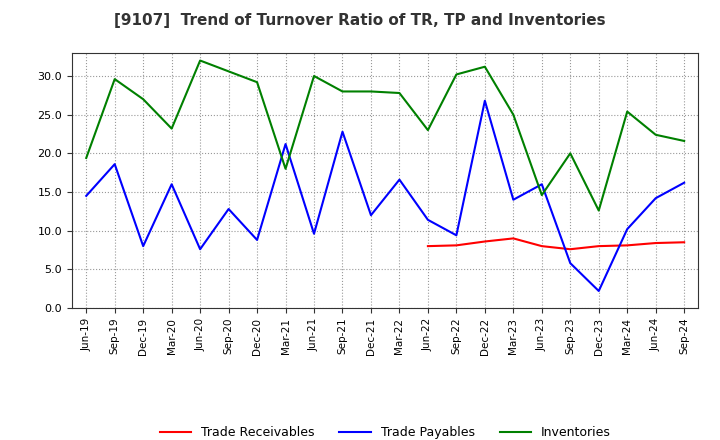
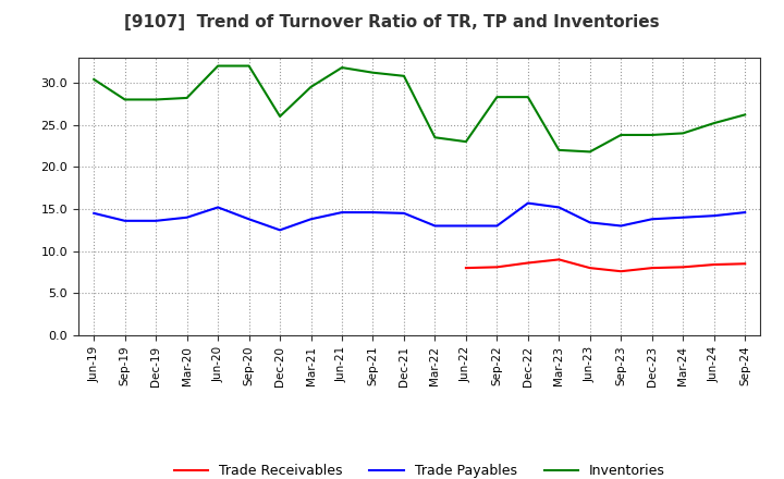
Inventories/Jun-19: 19.4 -> 30.4
Trade Payables/Sep-19: 18.6 -> 13.6
Inventories/Sep-19: 29.6 -> 28.0
Trade Payables/Dec-19: 8.0 -> 13.6
Inventories/Dec-19: 27.0 -> 28.0
Trade Payables/Mar-20: 16.0 -> 14.0
Inventories/Mar-20: 23.2 -> 28.2
Trade Payables/Jun-20: 7.6 -> 15.2
Trade Payables/Sep-20: 12.8 -> 13.8
Inventories/Sep-20: 30.6 -> 32.0
Trade Payables/Dec-20: 8.8 -> 12.5
Inventories/Dec-20: 29.2 -> 26.0
Trade Payables/Mar-21: 21.2 -> 13.8
Inventories/Mar-21: 18.0 -> 29.5
Trade Payables/Jun-21: 9.6 -> 14.6
Inventories/Jun-21: 30.0 -> 31.8
Trade Payables/Sep-21: 22.8 -> 14.6
Inventories/Sep-21: 28.0 -> 31.2
Trade Payables/Dec-21: 12.0 -> 14.5
Inventories/Dec-21: 28.0 -> 30.8
Trade Payables/Mar-22: 16.6 -> 13.0
Inventories/Mar-22: 27.8 -> 23.5
Trade Payables/Jun-22: 11.4 -> 13.0
Trade Payables/Sep-22: 9.4 -> 13.0
Inventories/Sep-22: 30.2 -> 28.3
Trade Payables/Dec-22: 26.8 -> 15.7
Inventories/Dec-22: 31.2 -> 28.3
Trade Payables/Mar-23: 14.0 -> 15.2
Inventories/Mar-23: 25.0 -> 22.0
Trade Payables/Jun-23: 16.0 -> 13.4
Inventories/Jun-23: 14.6 -> 21.8
Trade Payables/Sep-23: 5.8 -> 13.0
Inventories/Sep-23: 20.0 -> 23.8
Trade Payables/Dec-23: 2.2 -> 13.8
Inventories/Dec-23: 12.6 -> 23.8
Trade Payables/Mar-24: 10.2 -> 14.0
Inventories/Mar-24: 25.4 -> 24.0
Inventories/Jun-24: 22.4 -> 25.2
Trade Payables/Sep-24: 16.2 -> 14.6
Inventories/Sep-24: 21.6 -> 26.2
